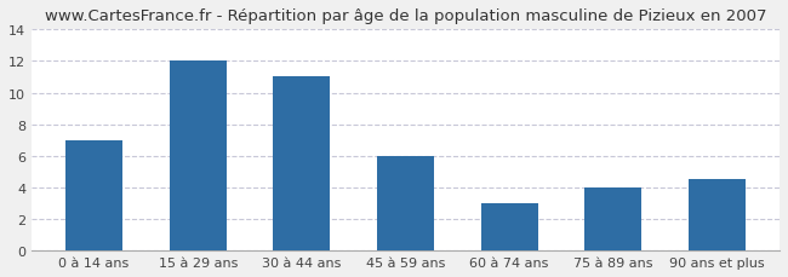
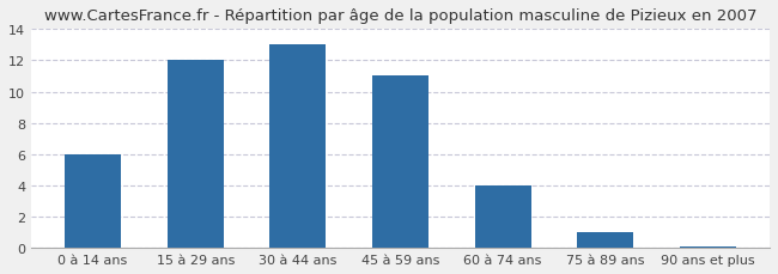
0 à 14 ans: 7.0 -> 6.0
30 à 44 ans: 11.0 -> 13.0
45 à 59 ans: 6.0 -> 11.0
60 à 74 ans: 3.0 -> 4.0
75 à 89 ans: 4.0 -> 1.0
90 ans et plus: 4.5 -> 0.1
